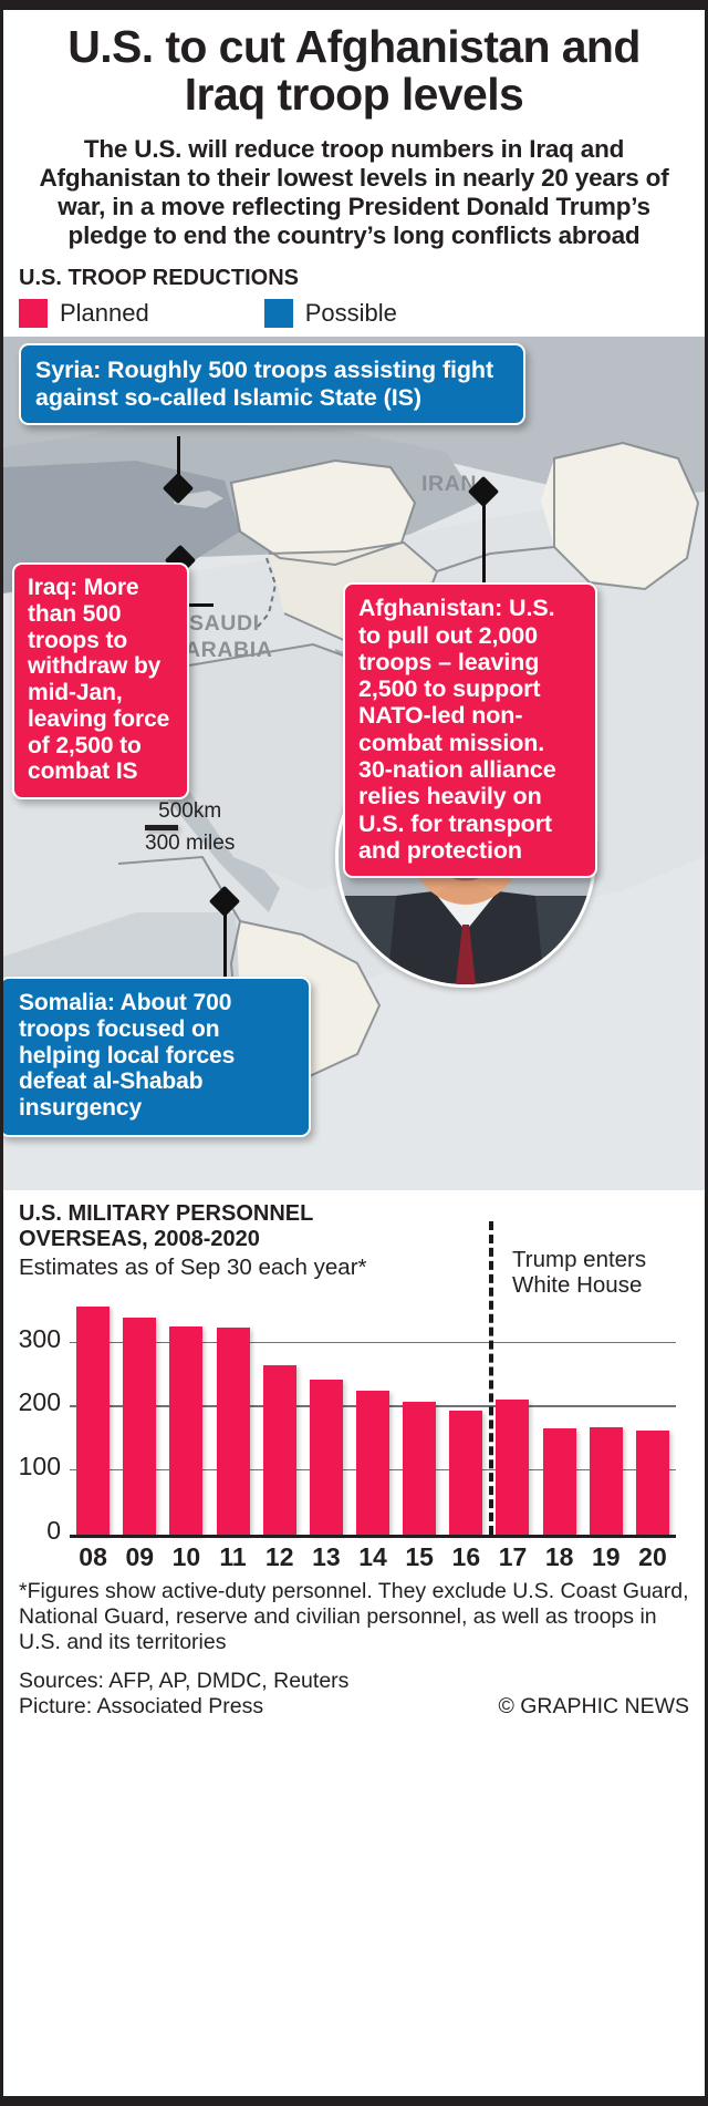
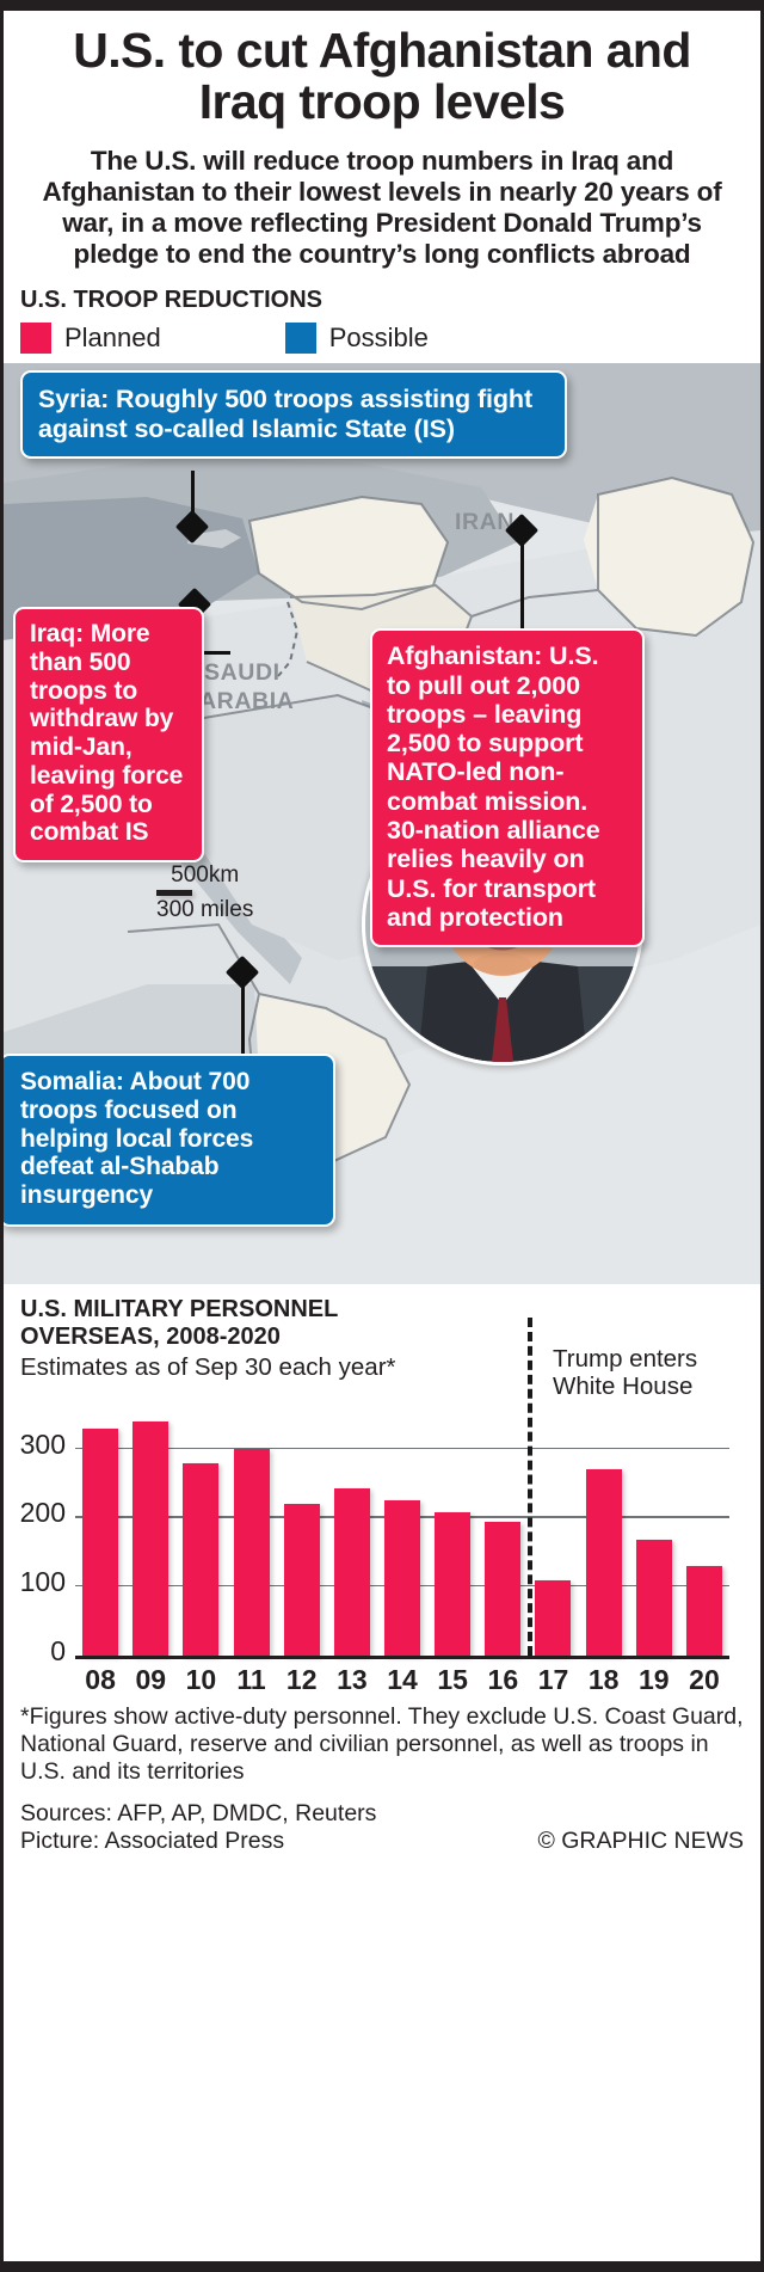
08: 360 -> 330
10: 330 -> 280
11: 320 -> 300
12: 260 -> 220
17: 210 -> 110
18: 170 -> 270
20: 160 -> 130
